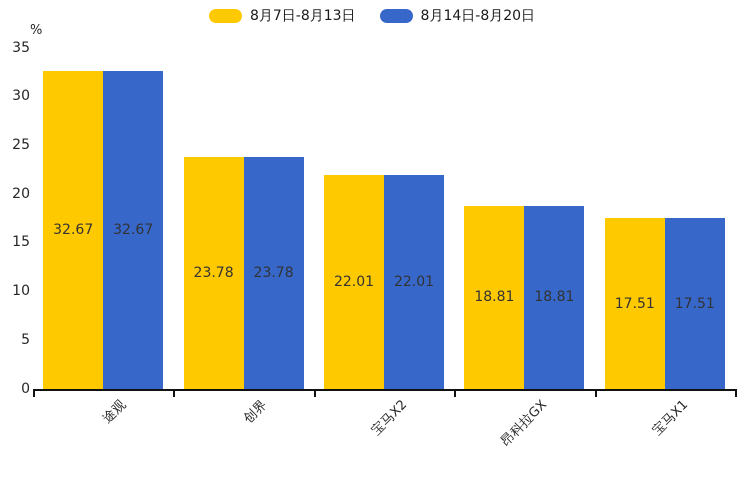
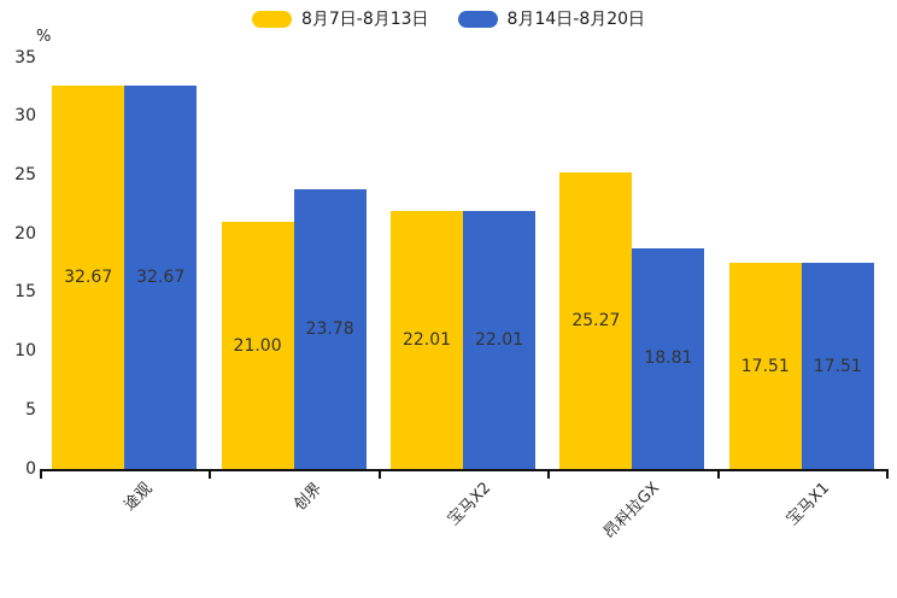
8月7日-8月13日/创界: 23.78 -> 21.00
8月7日-8月13日/昂科拉GX: 18.81 -> 25.27
